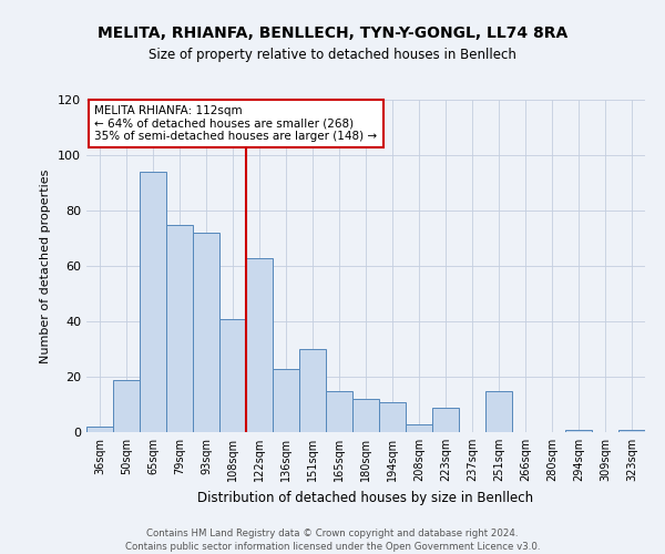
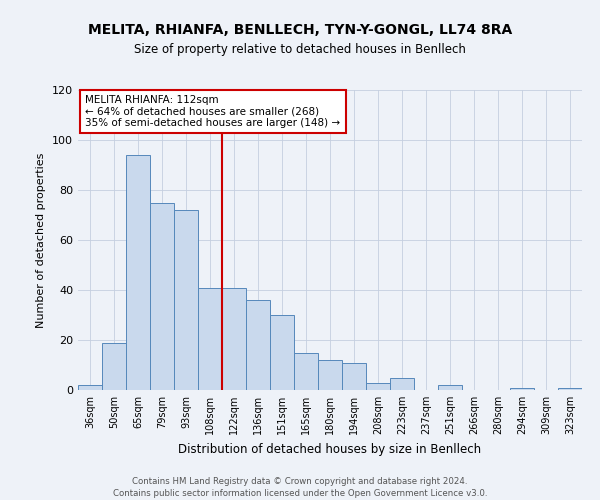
122sqm: 63 -> 41
136sqm: 23 -> 36
223sqm: 9 -> 5
251sqm: 15 -> 2
